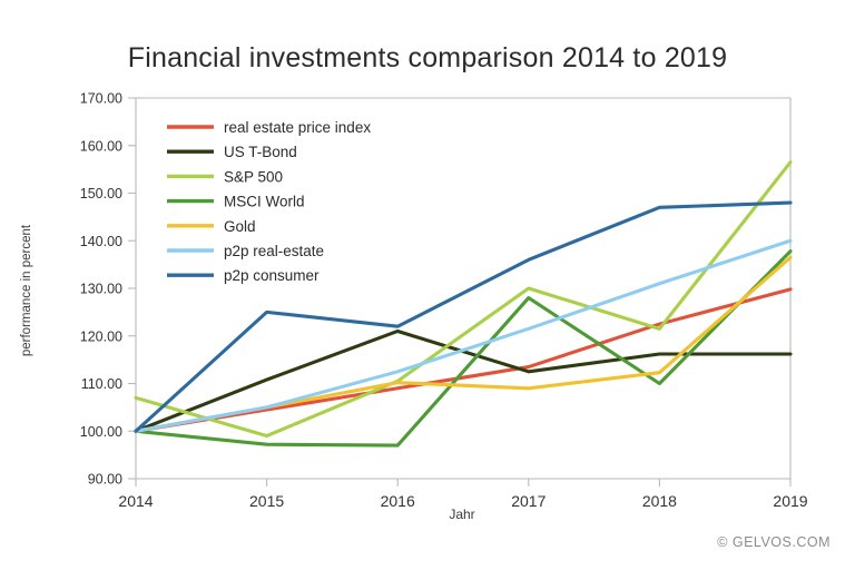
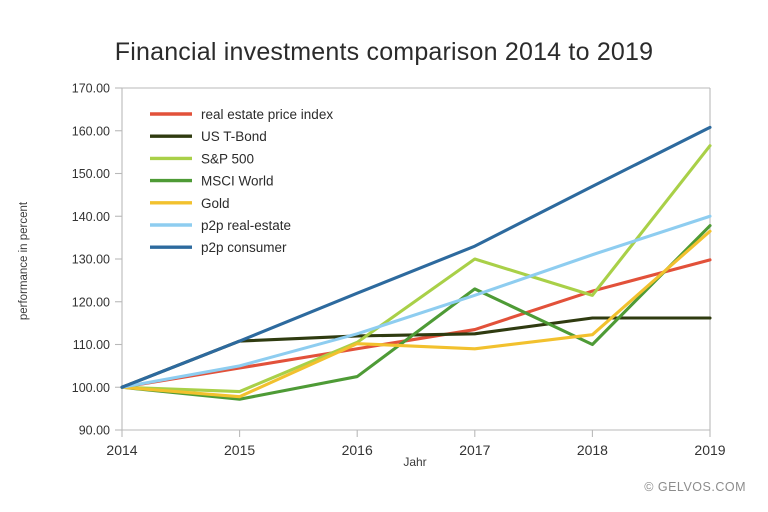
S&P 500/2014: 107 -> 100
Gold/2015: 105 -> 98
p2p consumer/2015: 125 -> 111
US T-Bond/2016: 121 -> 112
MSCI World/2016: 97 -> 102
MSCI World/2017: 128 -> 123
p2p consumer/2017: 136 -> 133
p2p consumer/2019: 148 -> 161
